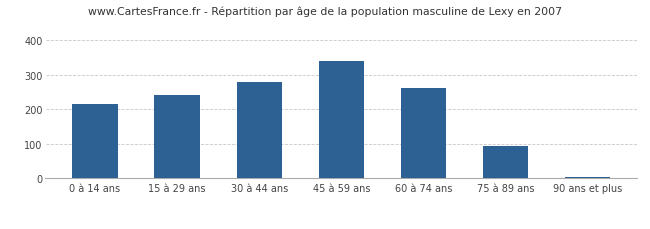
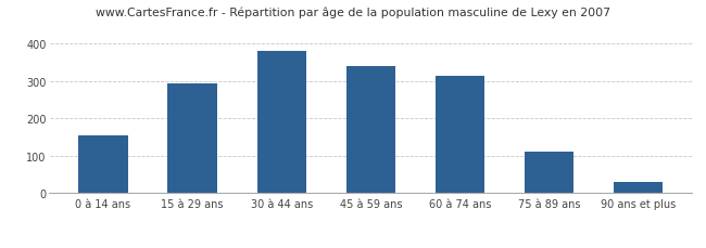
0 à 14 ans: 217 -> 155
15 à 29 ans: 242 -> 295
30 à 44 ans: 278 -> 380
60 à 74 ans: 261 -> 315
75 à 89 ans: 93 -> 110
90 ans et plus: 5 -> 30
